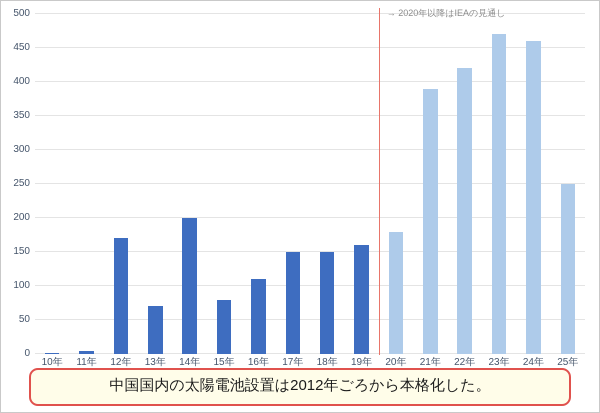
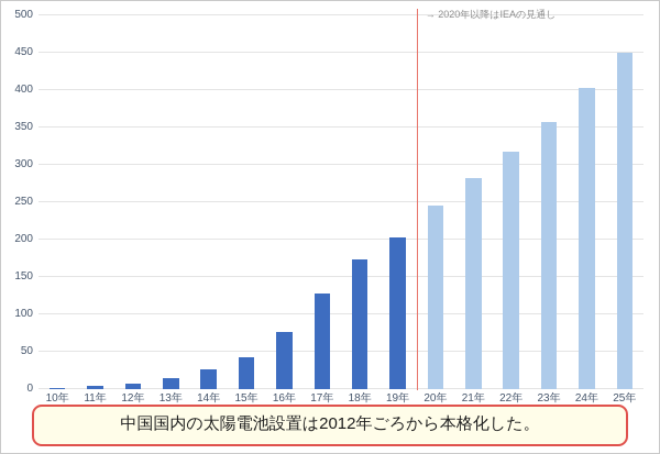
12年: 170 -> 10
13年: 70 -> 20
14年: 200 -> 30
15年: 80 -> 40
16年: 110 -> 80
17年: 150 -> 130
18年: 150 -> 170
19年: 160 -> 200
20年: 180 -> 240
21年: 390 -> 280
22年: 420 -> 320
23年: 470 -> 360
24年: 460 -> 400
25年: 250 -> 450
